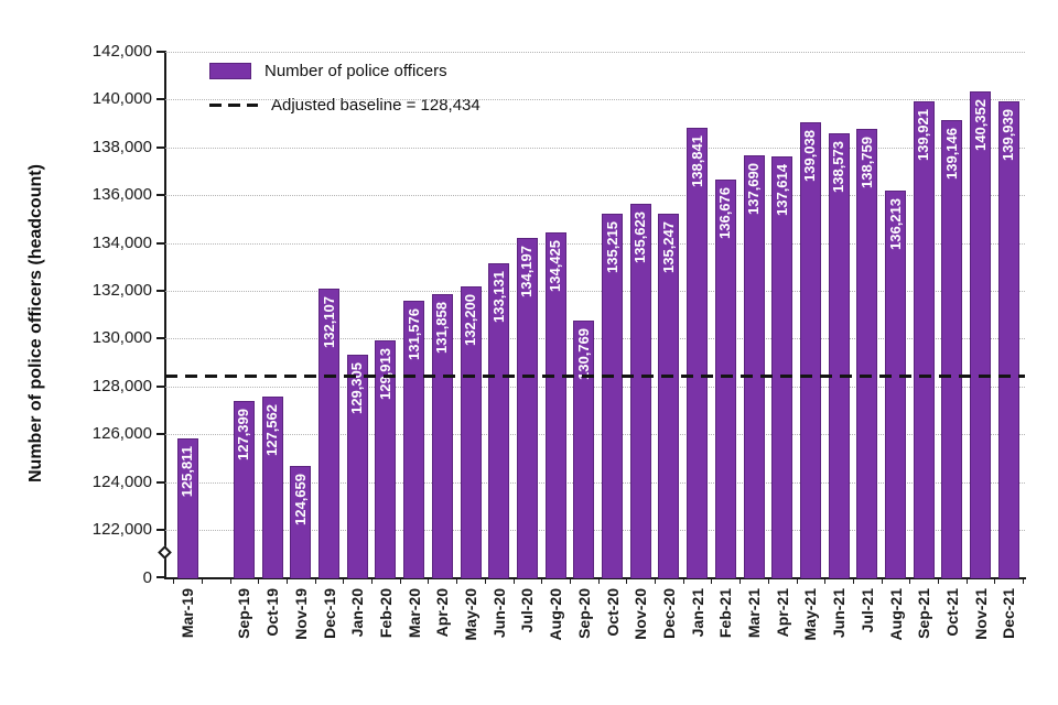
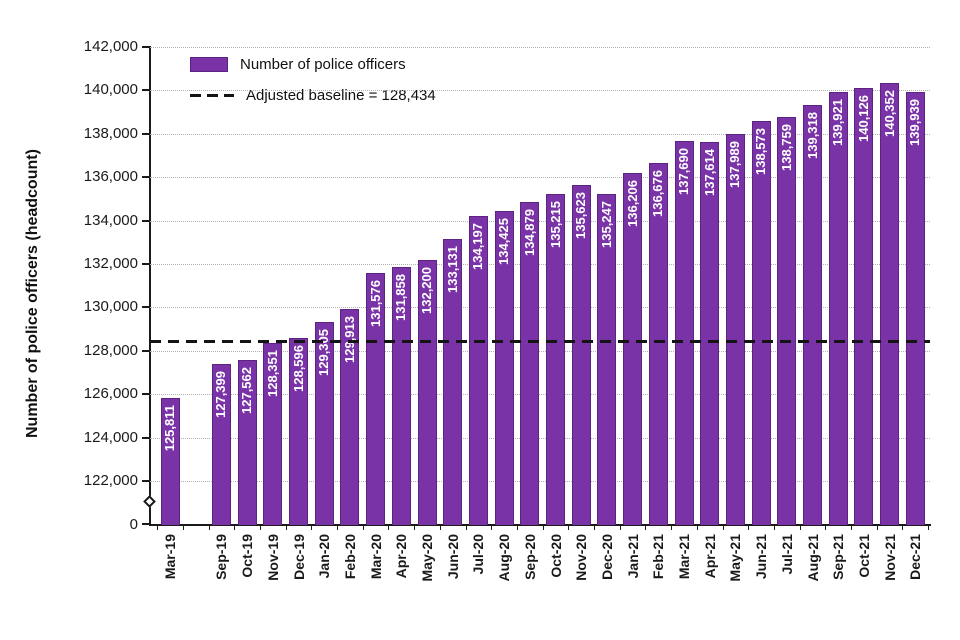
Nov-19: 124,659 -> 128,351
Dec-19: 132,107 -> 128,596
Sep-20: 130,769 -> 134,879
Jan-21: 138,841 -> 136,206
May-21: 139,038 -> 137,989
Aug-21: 136,213 -> 139,318
Oct-21: 139,146 -> 140,126
